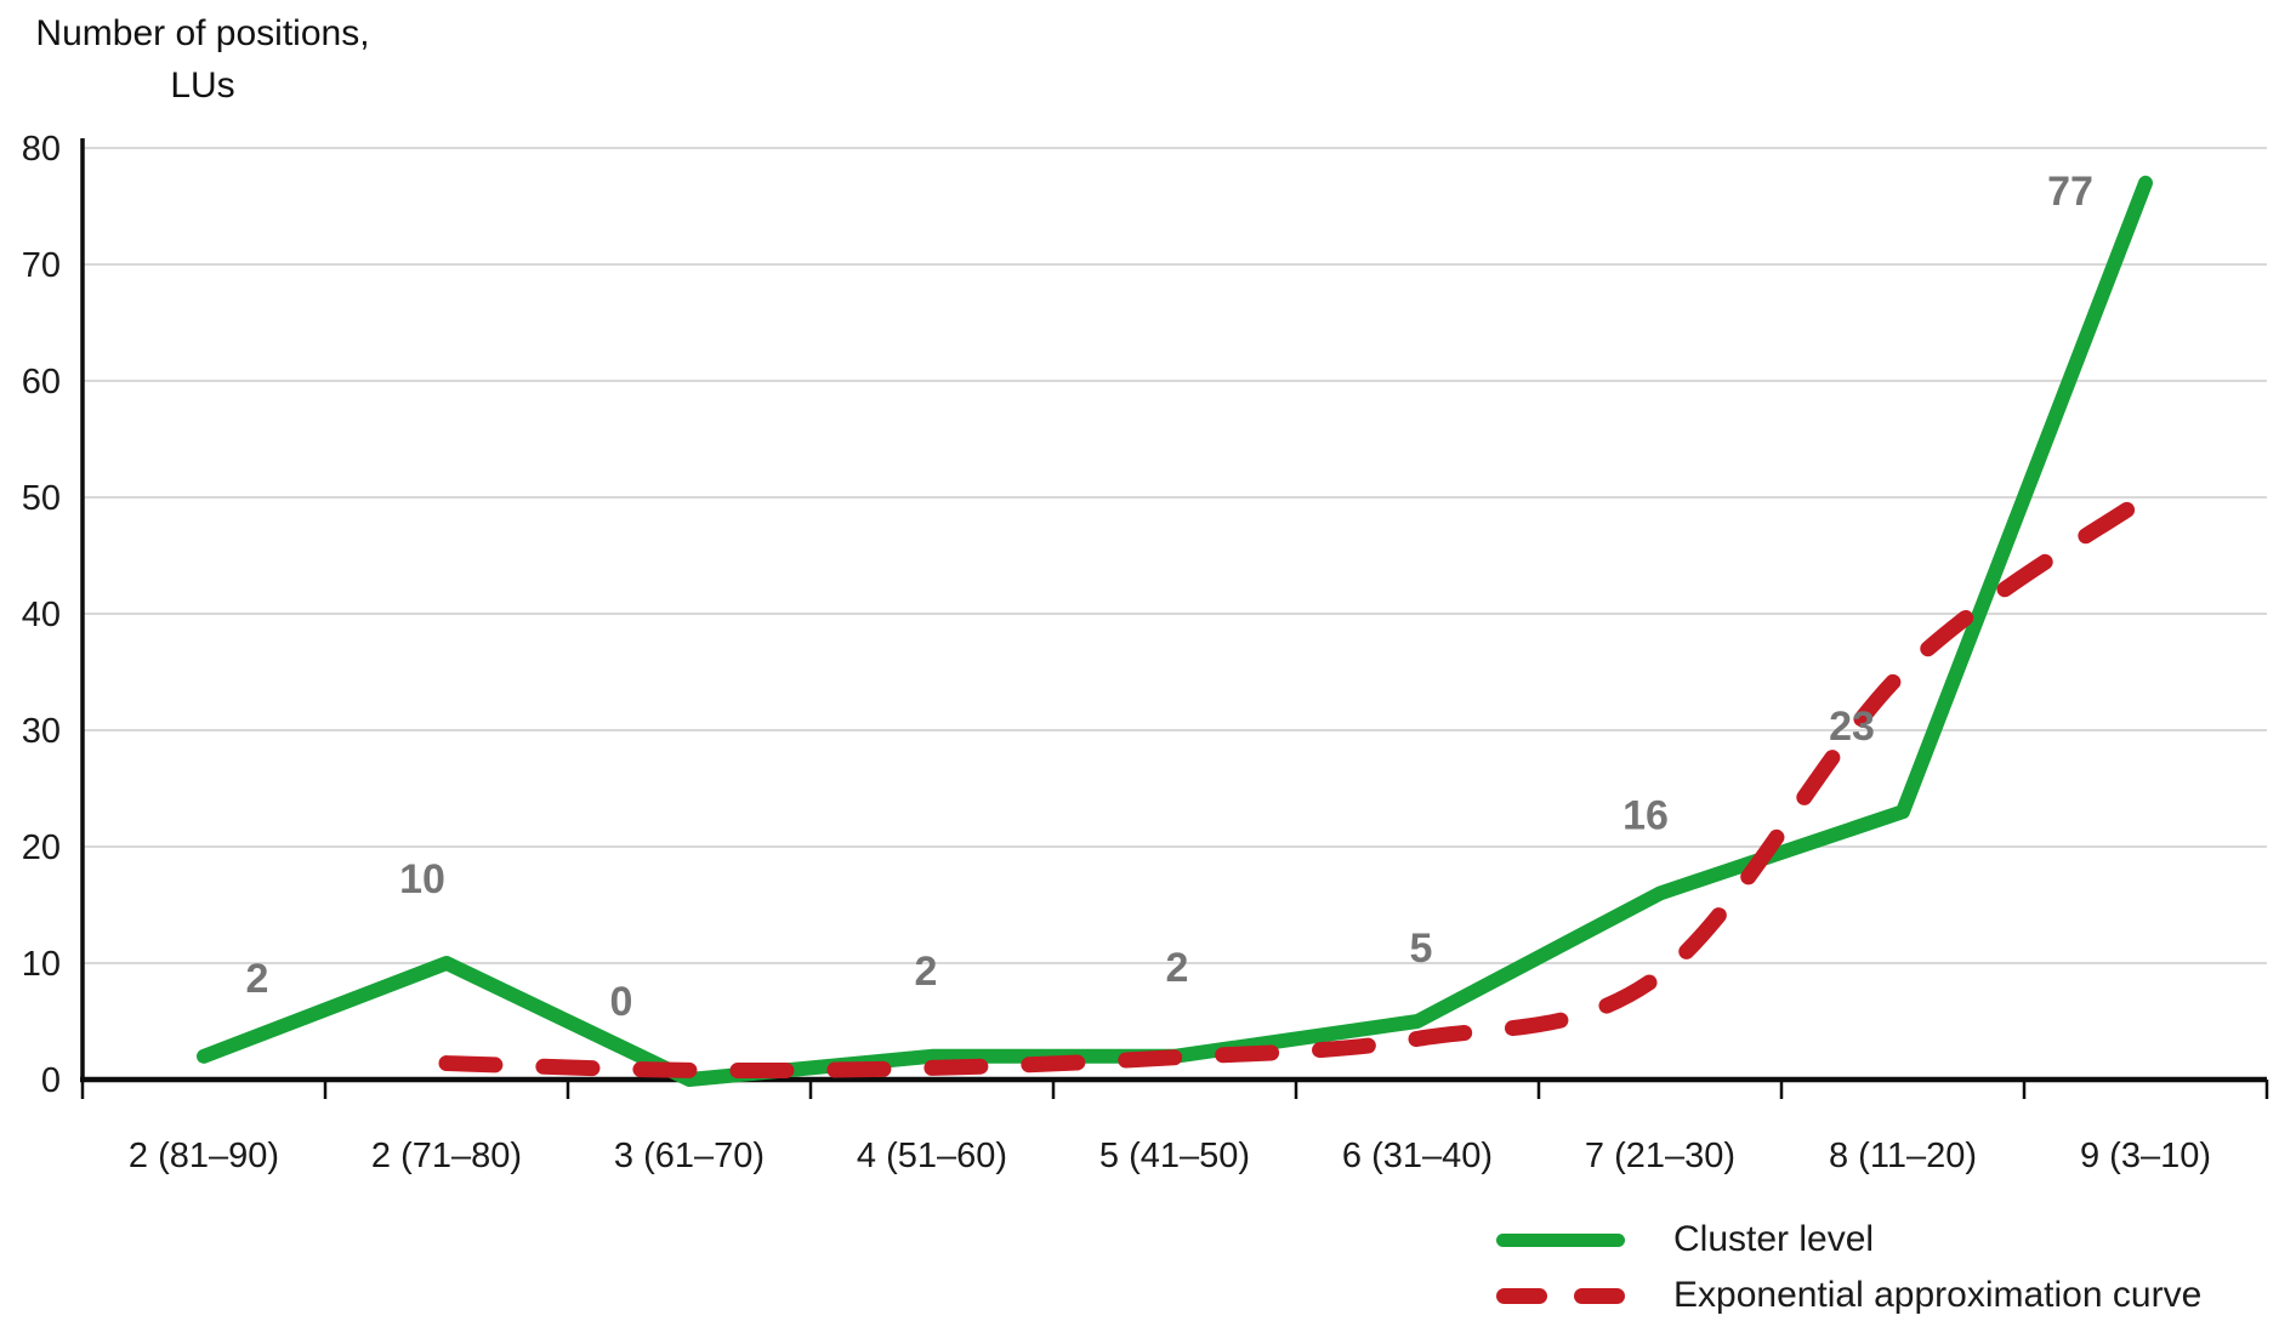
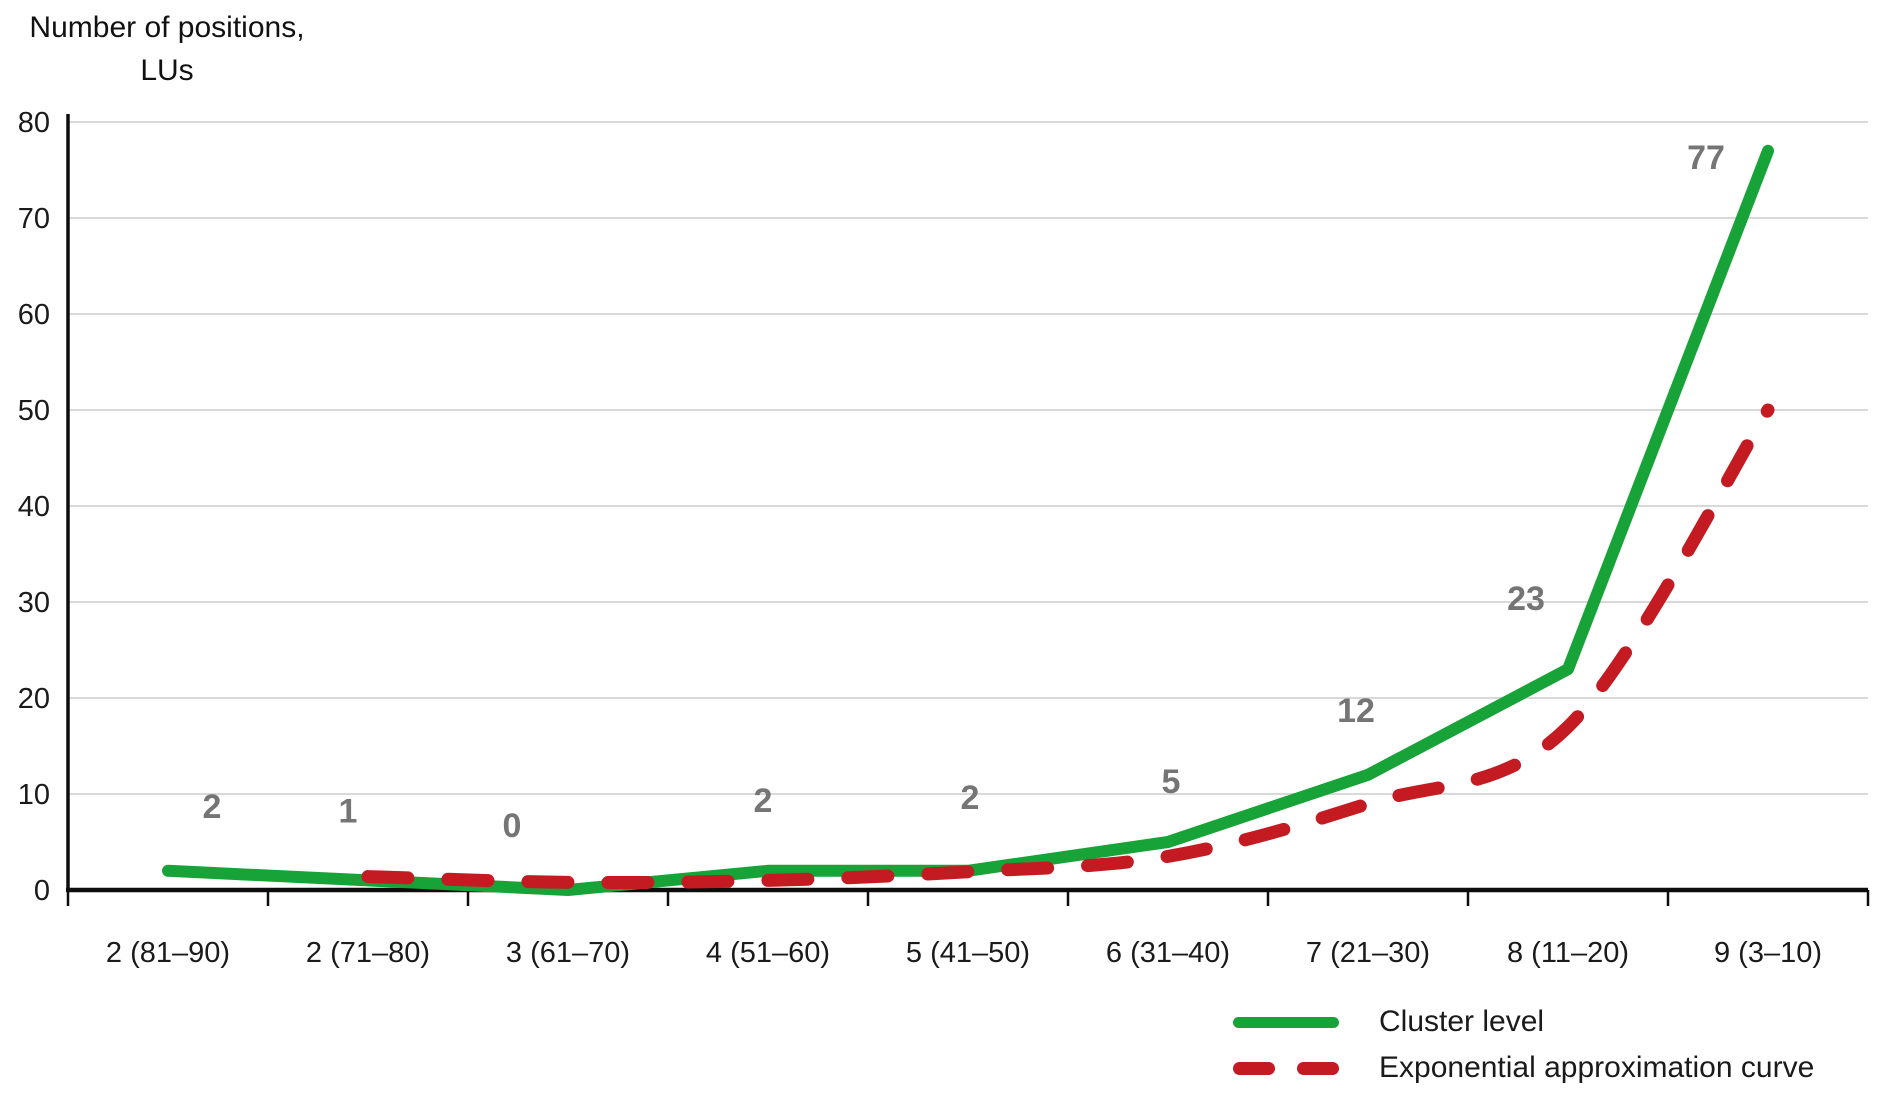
Cluster level/2 (71–80): 10 -> 1
Cluster level/7 (21–30): 16 -> 12
Exponential approximation curve/8 (11–20): 35 -> 17
